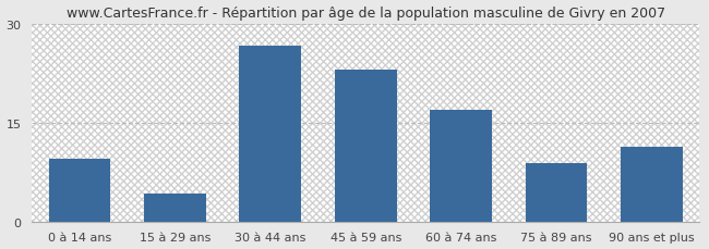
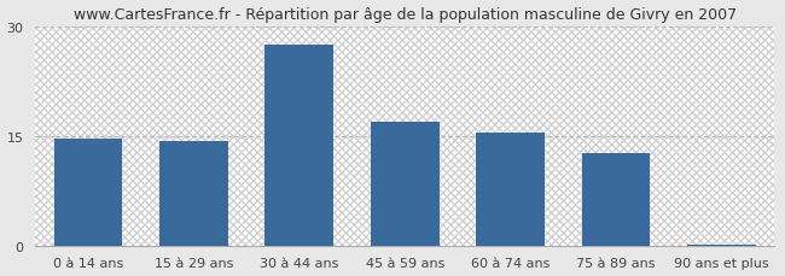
0 à 14 ans: 9.6 -> 14.7
15 à 29 ans: 4.4 -> 14.3
30 à 44 ans: 26.6 -> 27.5
45 à 59 ans: 23.0 -> 17.0
60 à 74 ans: 17.0 -> 15.5
75 à 89 ans: 9.0 -> 12.7
90 ans et plus: 11.4 -> 0.3
